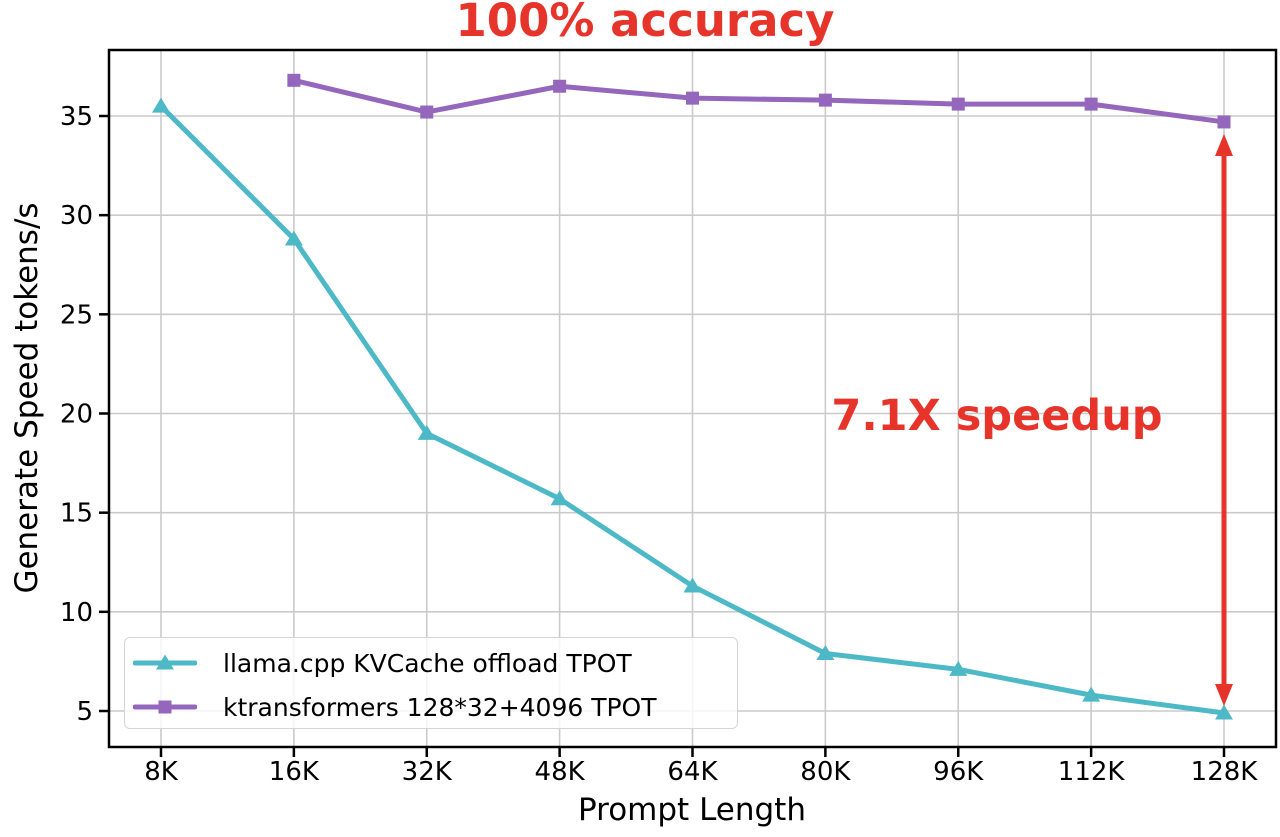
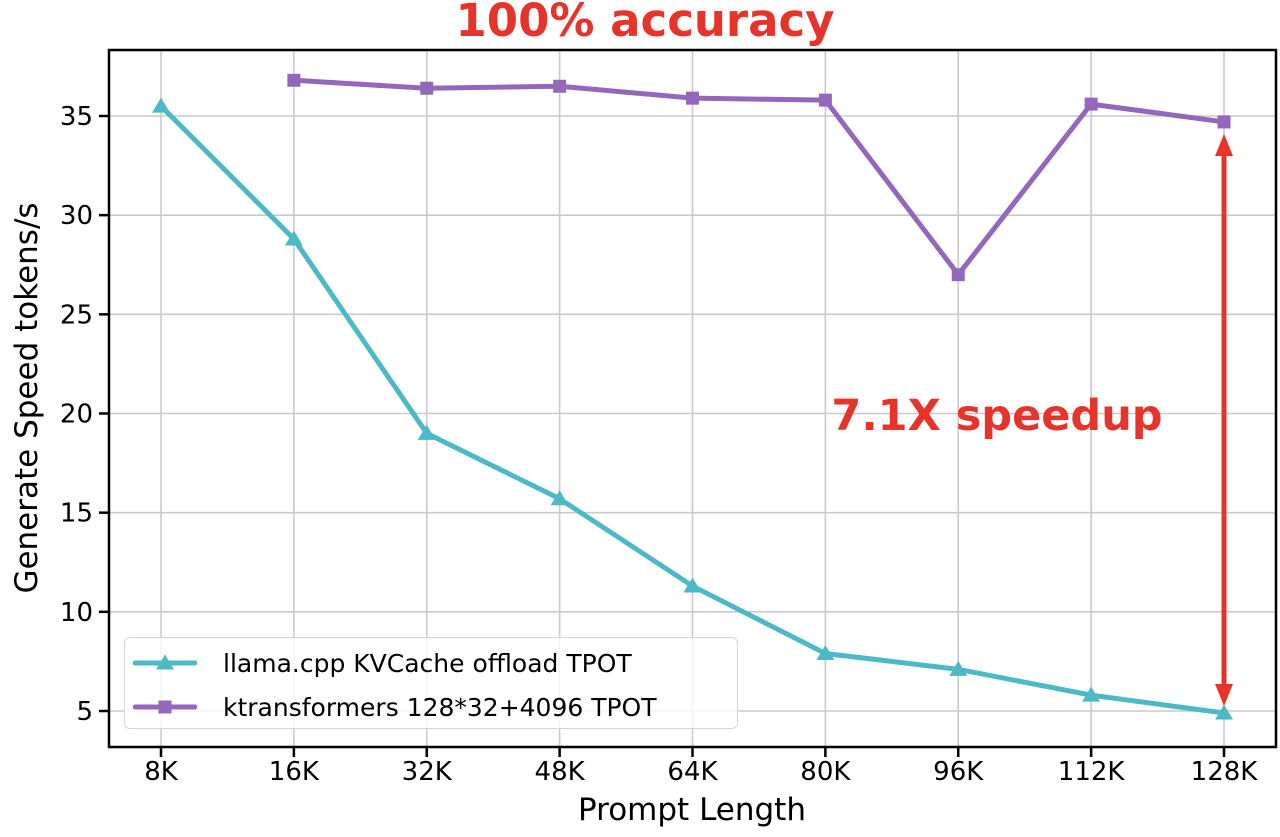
ktransformers 128*32+4096 TPOT/32K: 35.2 -> 36.4
ktransformers 128*32+4096 TPOT/96K: 35.6 -> 27.0
